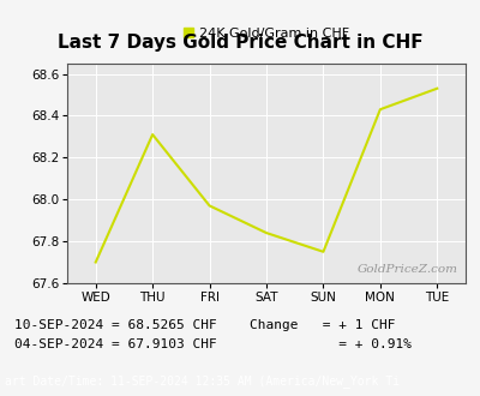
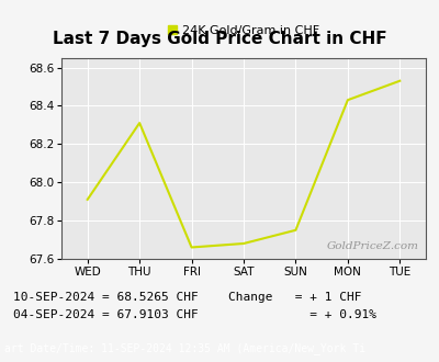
WED: 67.70 -> 67.91
FRI: 67.97 -> 67.66
SAT: 67.84 -> 67.68
